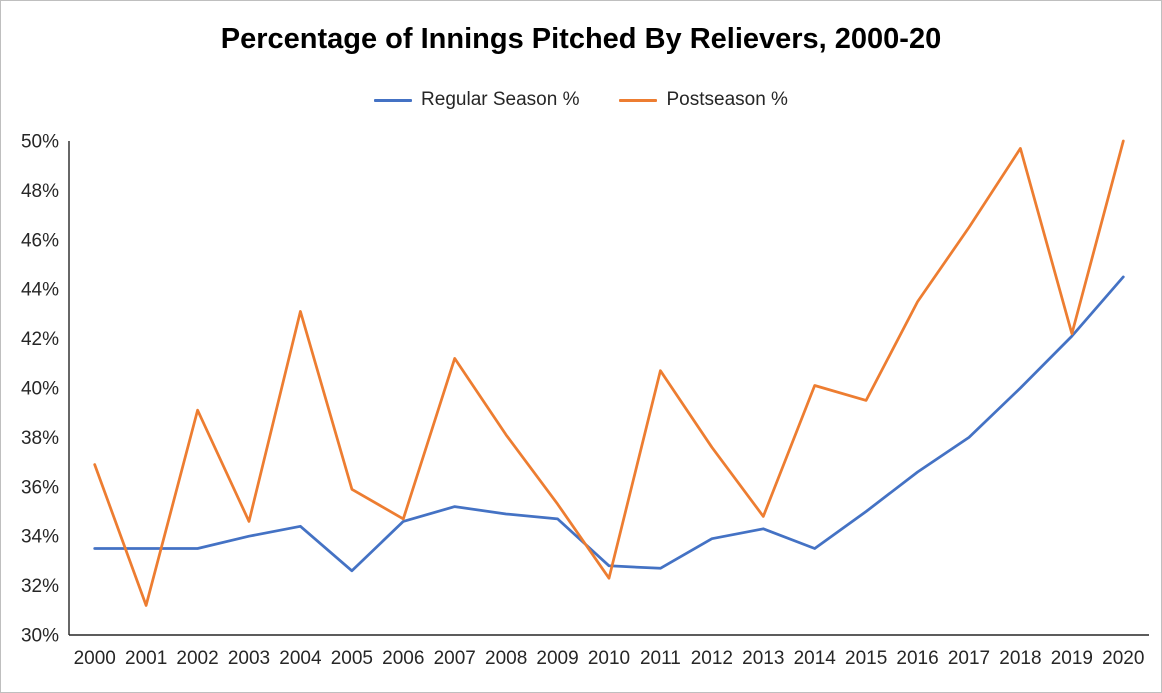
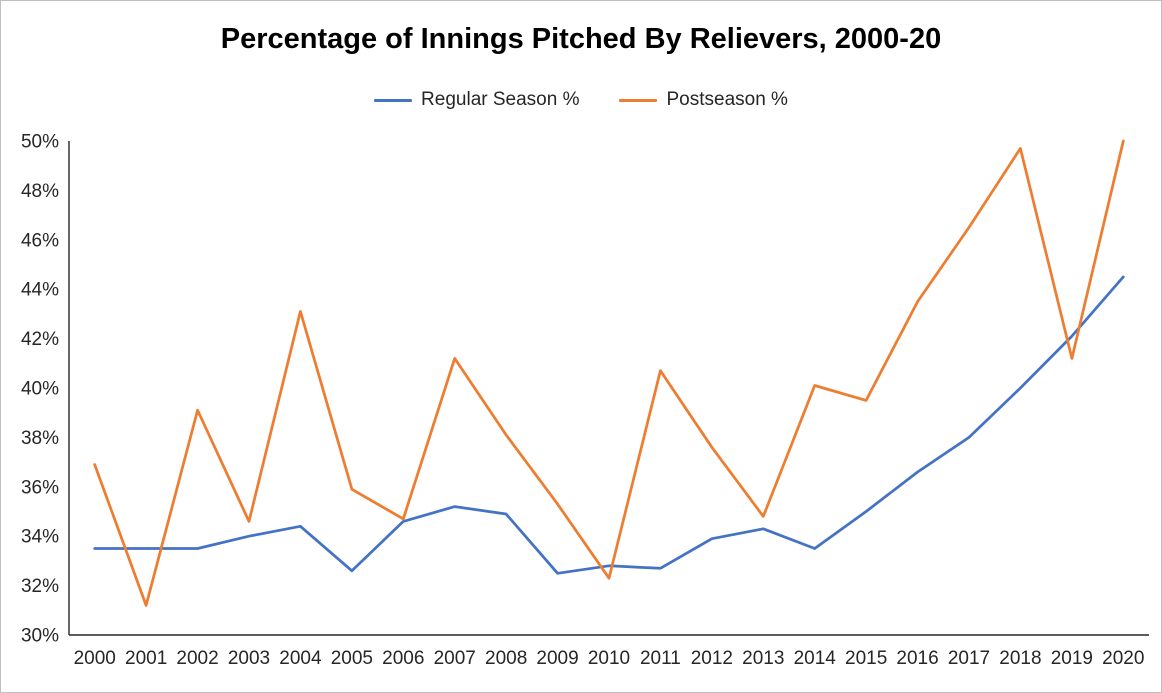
Regular Season %/2009: 34.7% -> 32.5%
Postseason %/2019: 42.2% -> 41.2%
